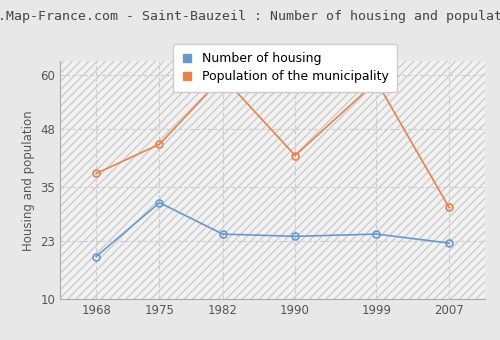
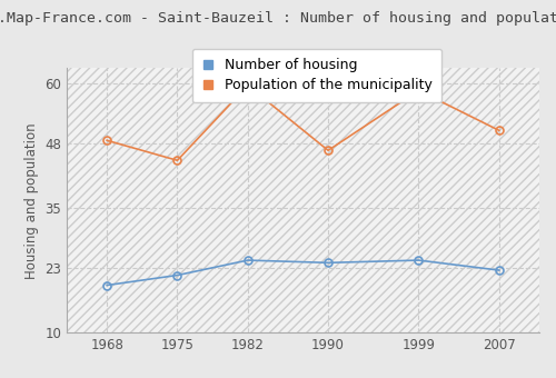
Population of the municipality/1968: 38.0 -> 48.5
Number of housing/1975: 31.5 -> 21.5
Population of the municipality/1990: 42.0 -> 46.5
Population of the municipality/2007: 30.5 -> 50.5
